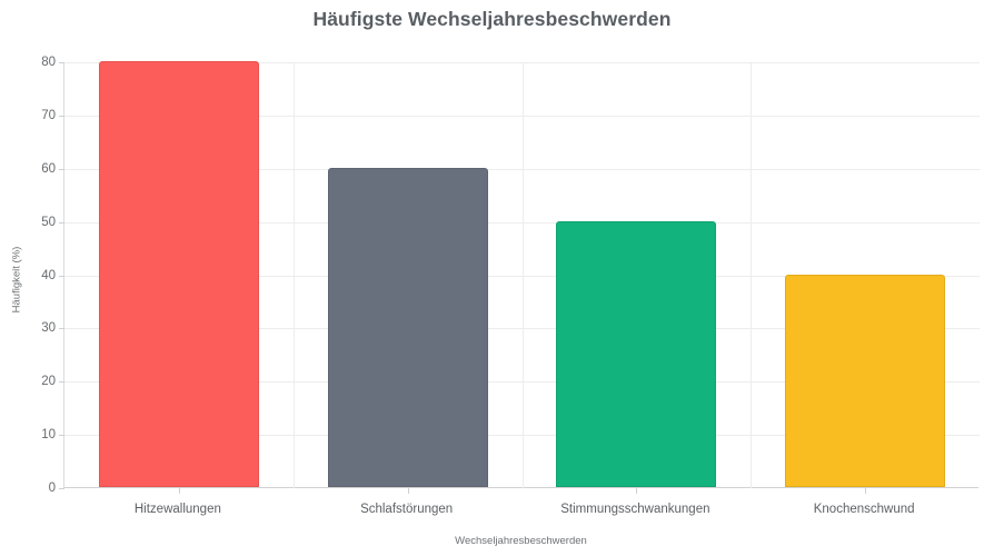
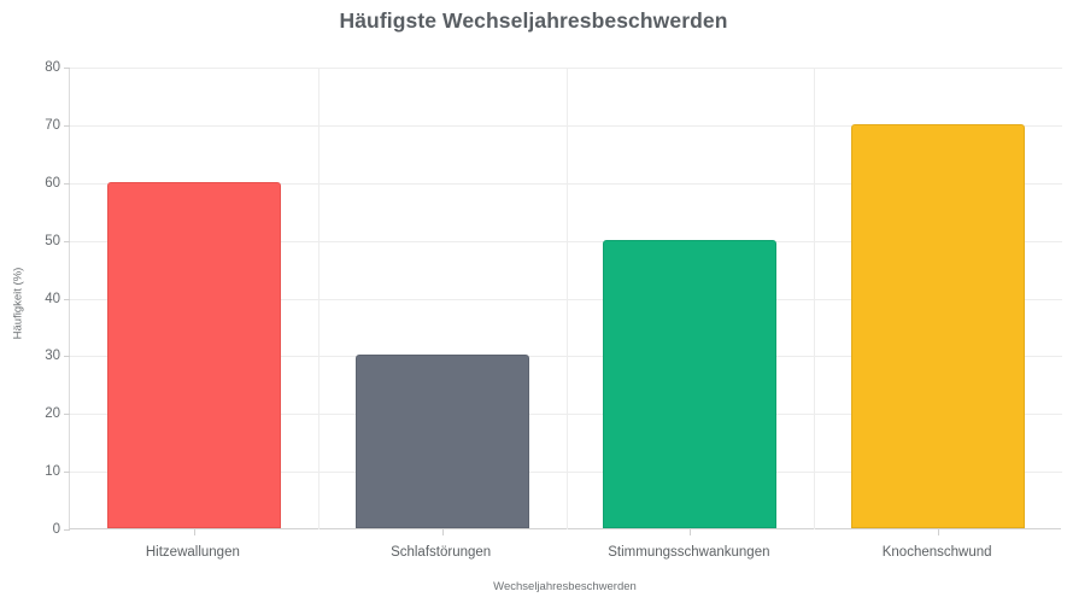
Hitzewallungen: 80 -> 60
Schlafstörungen: 60 -> 30
Knochenschwund: 40 -> 70
